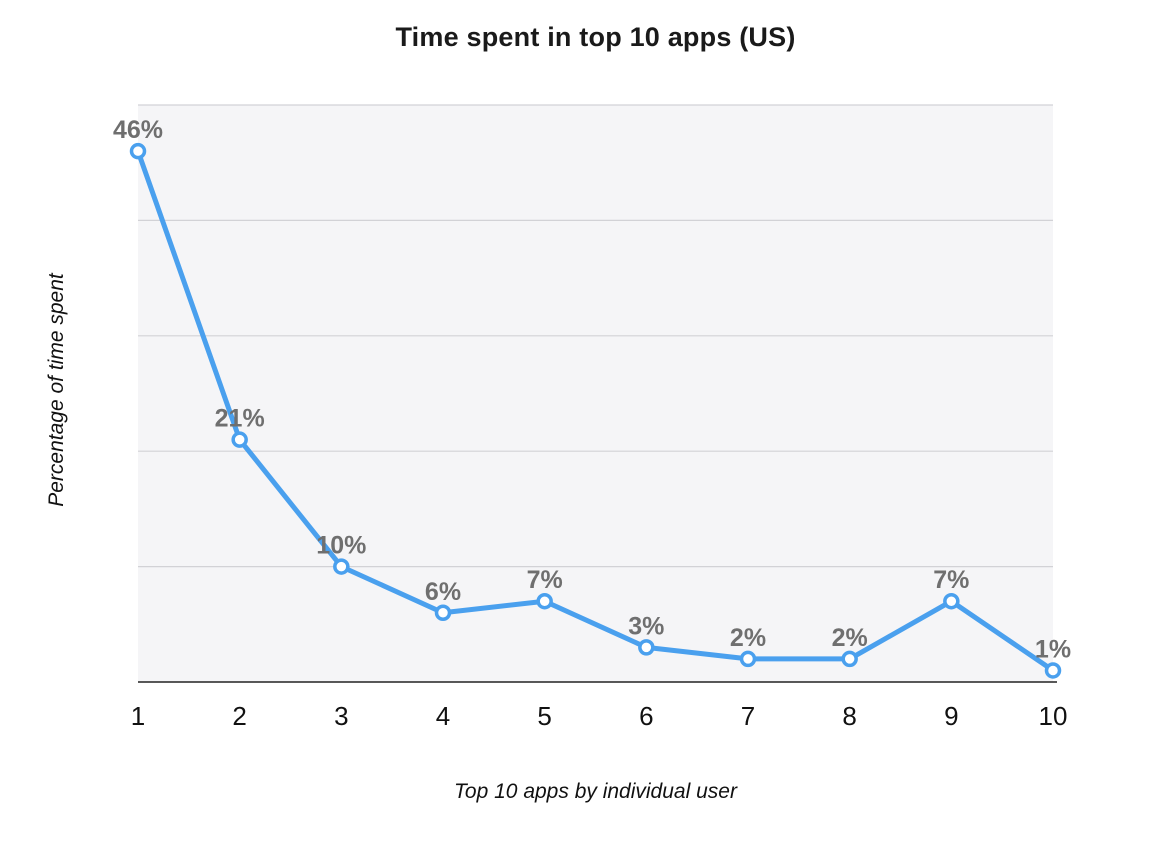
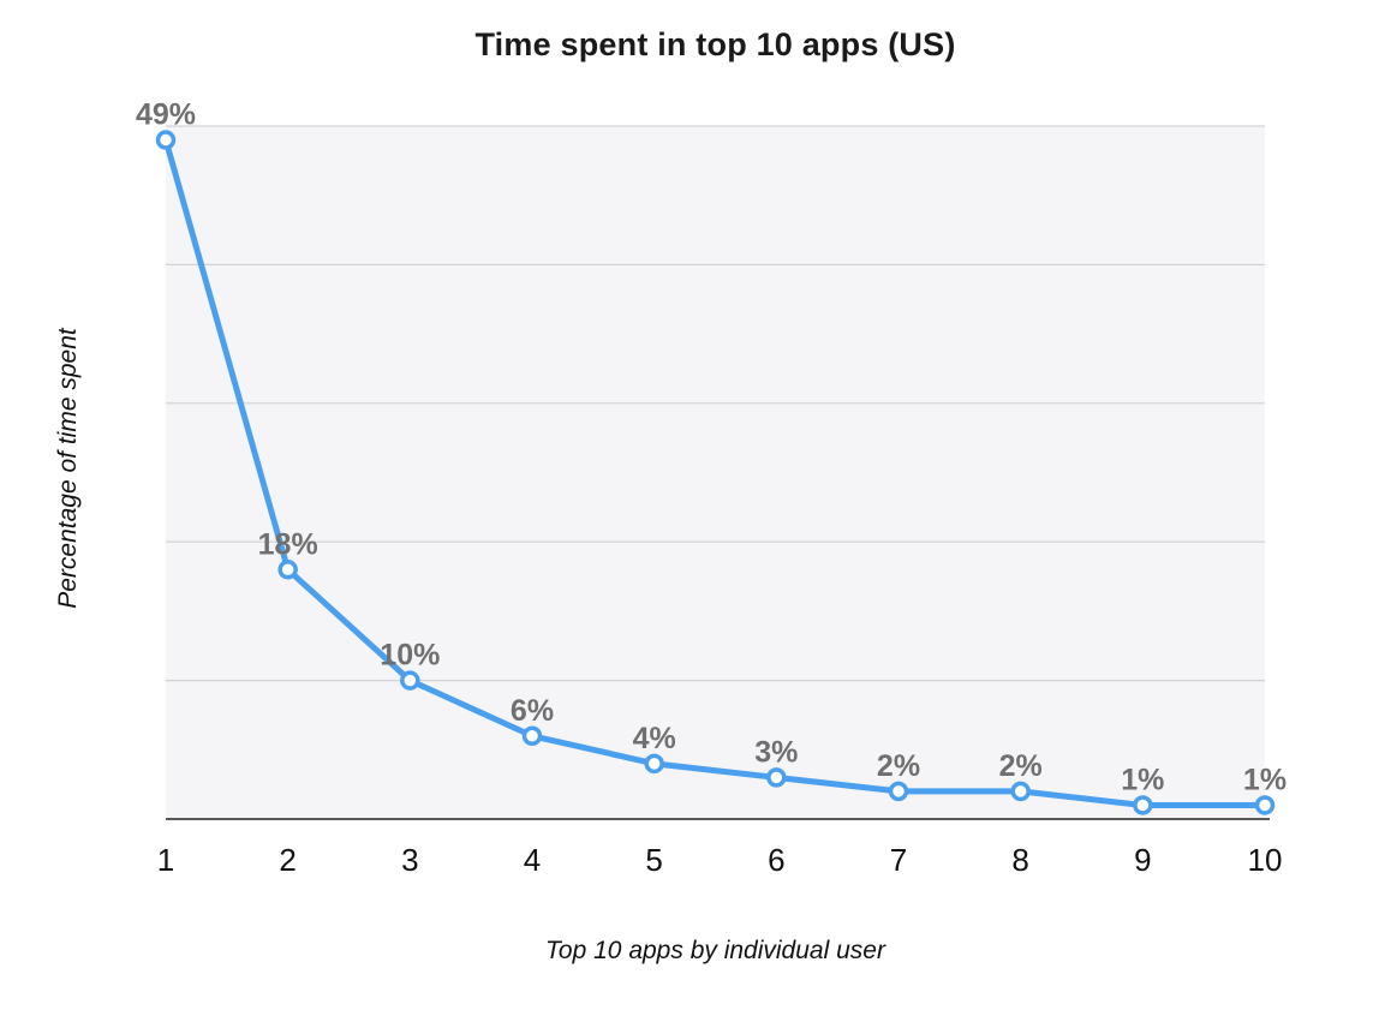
1: 46% -> 49%
2: 21% -> 18%
5: 7% -> 4%
9: 7% -> 1%
